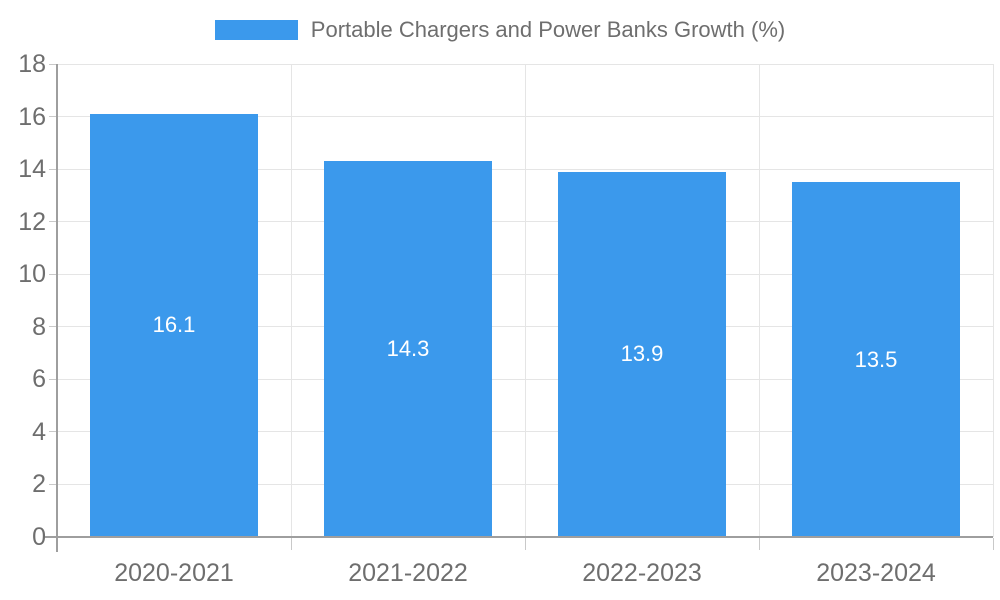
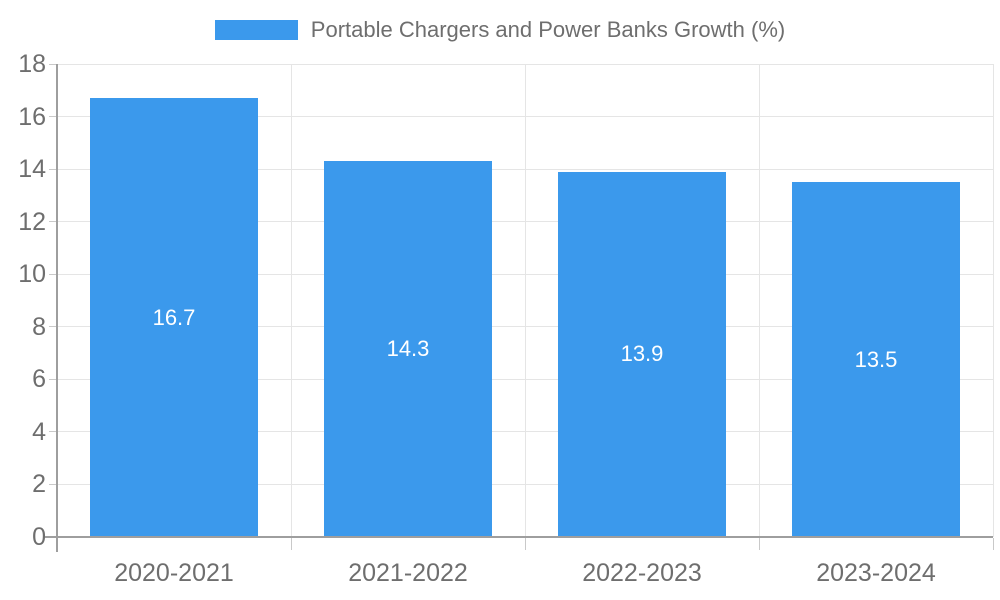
2020-2021: 16.1 -> 16.7
